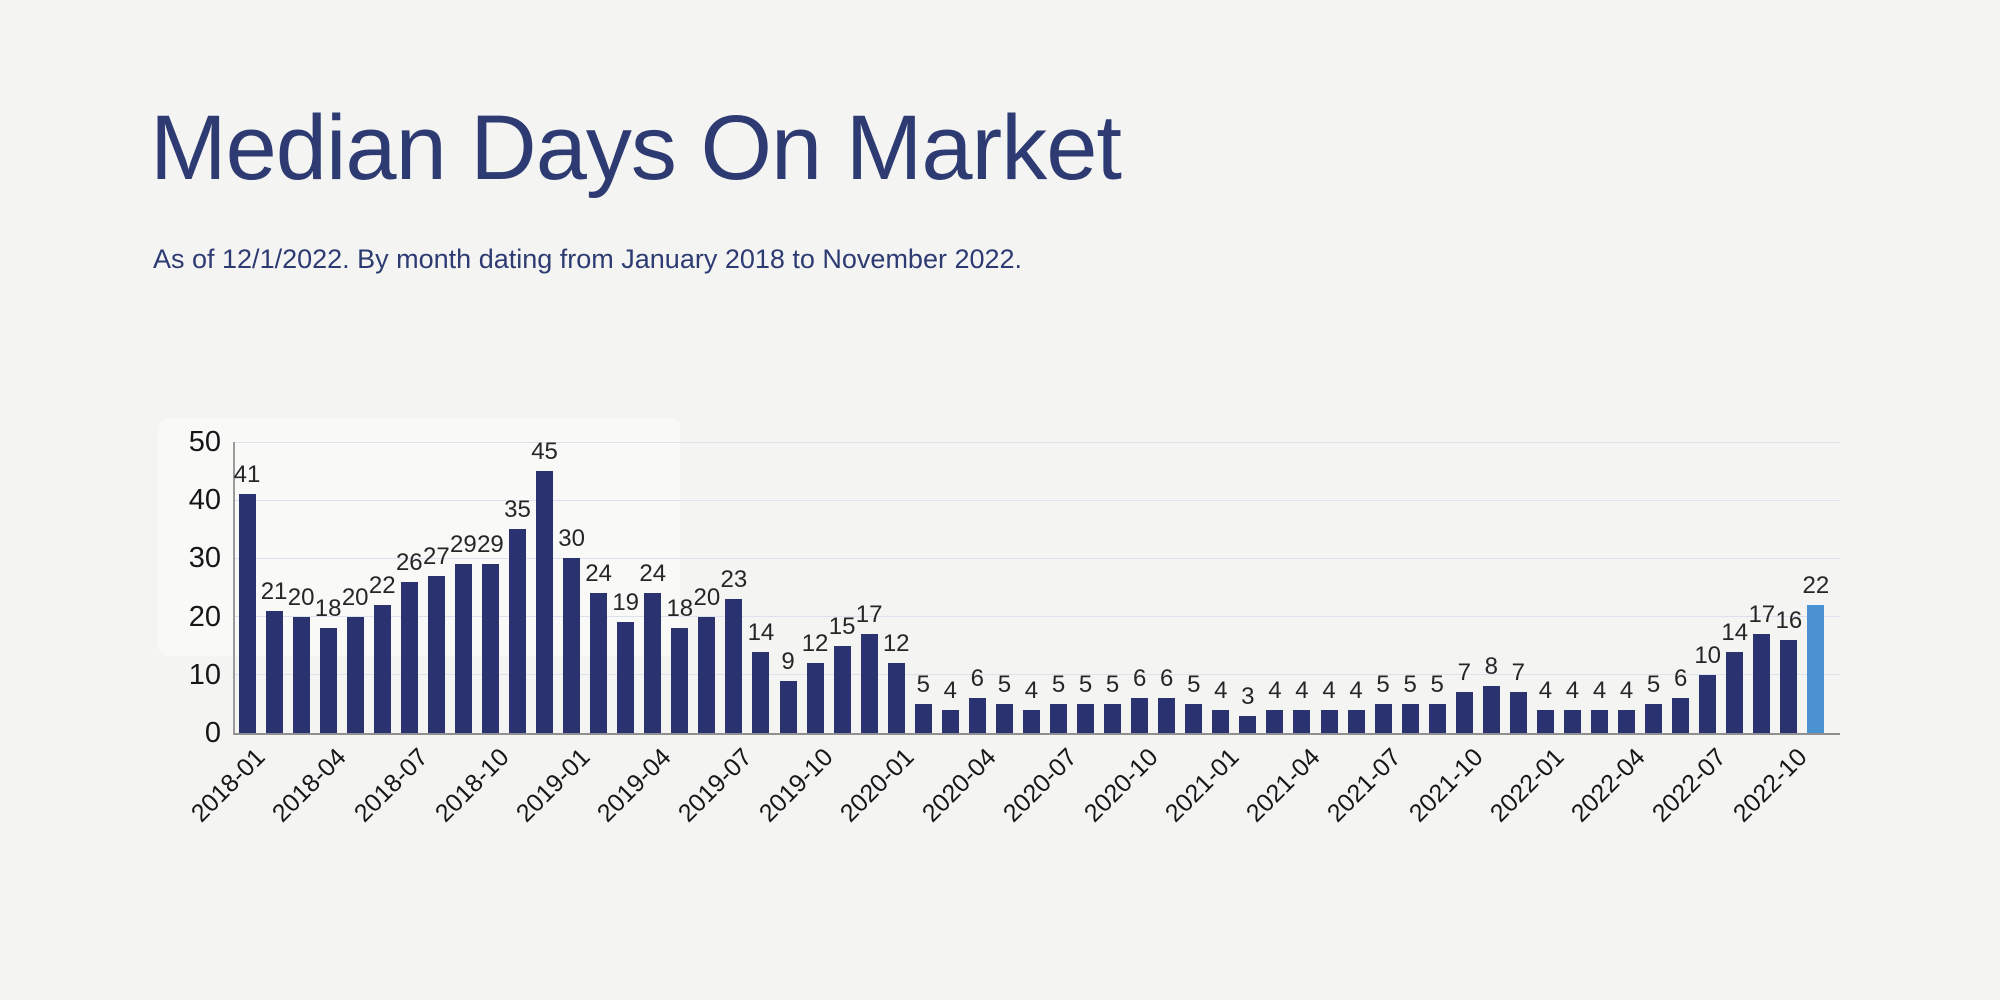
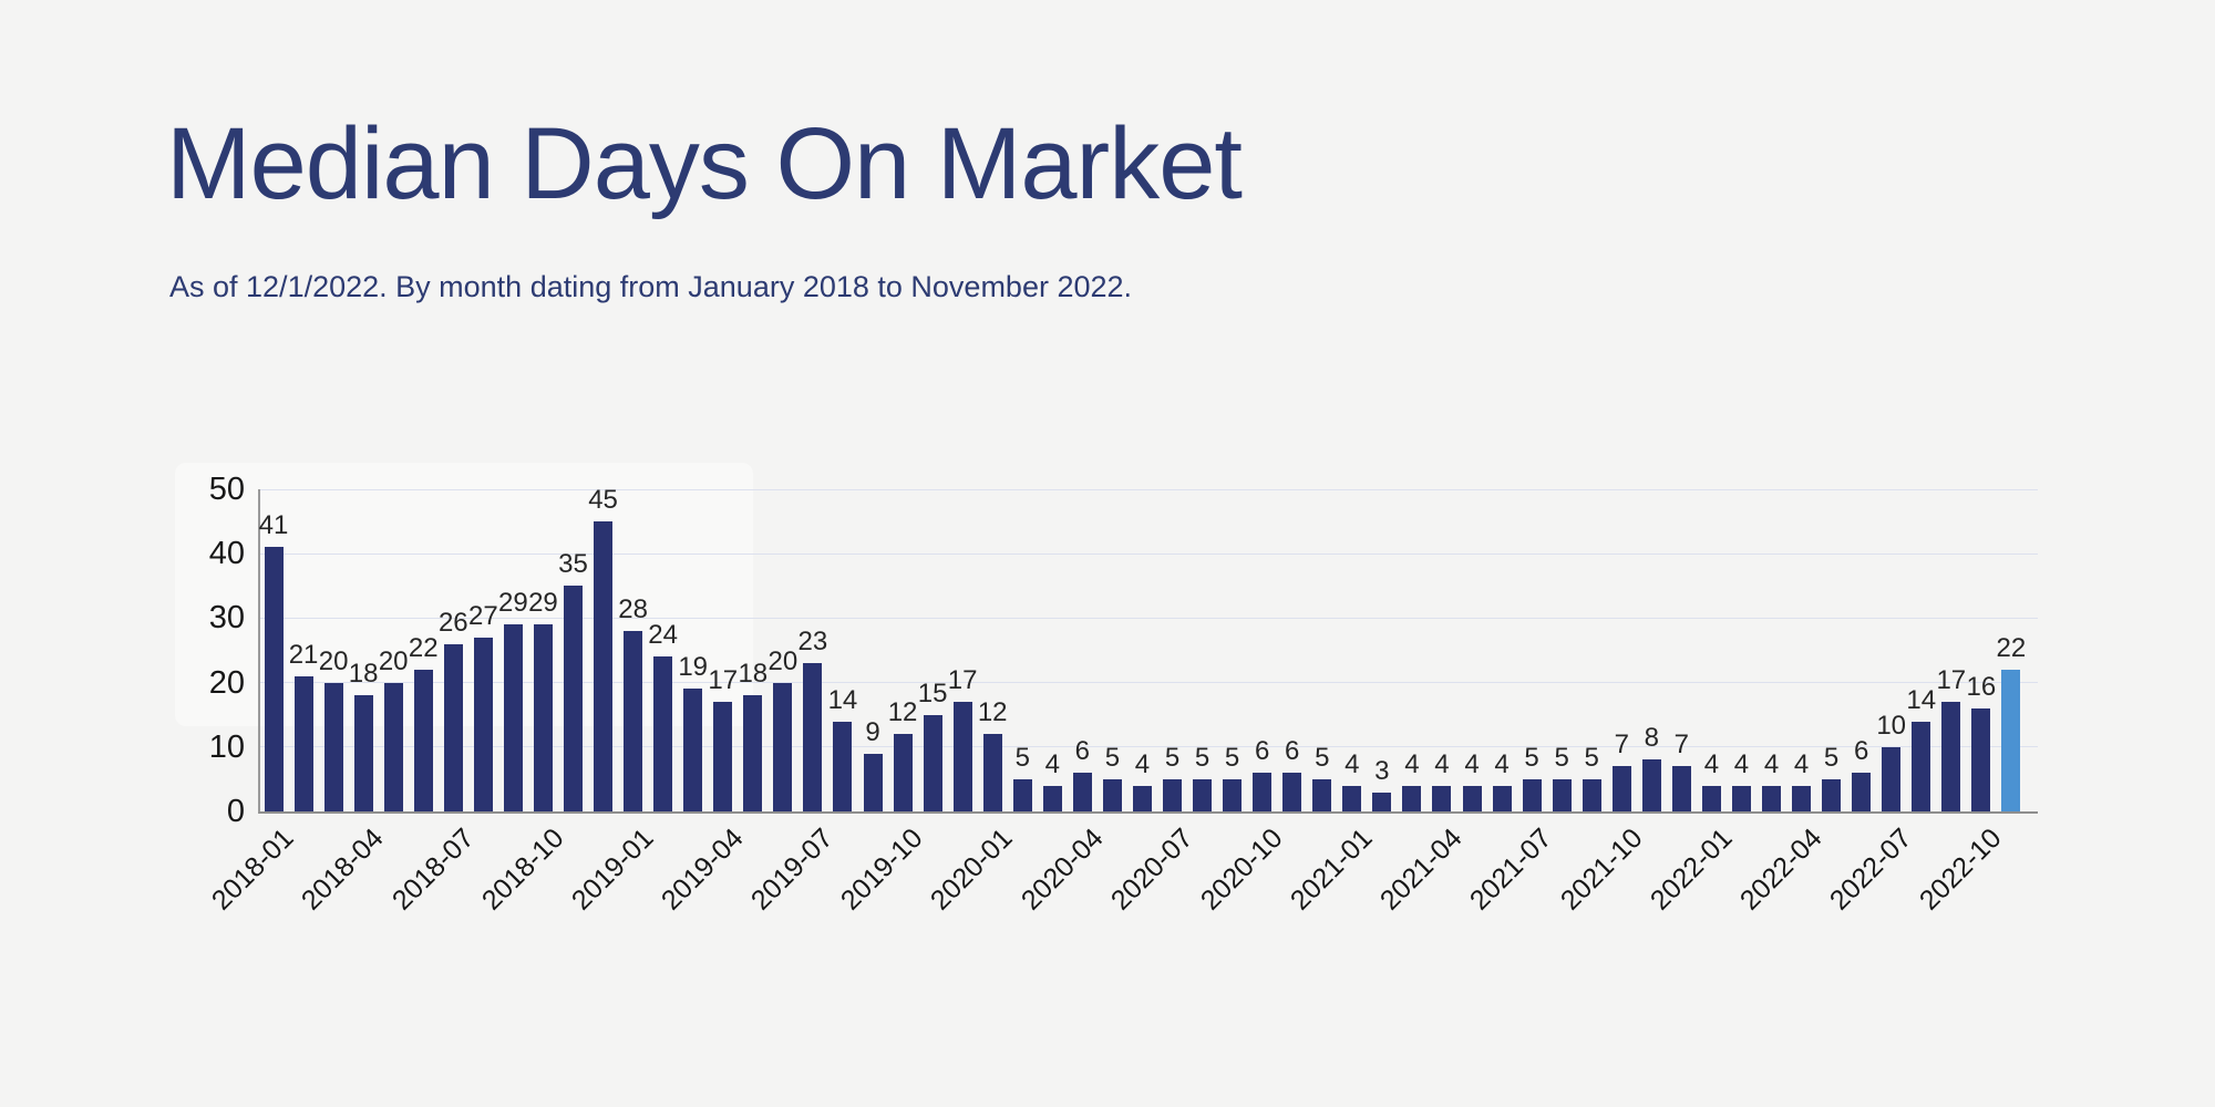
2019-01: 30 -> 28
2019-04: 24 -> 17
